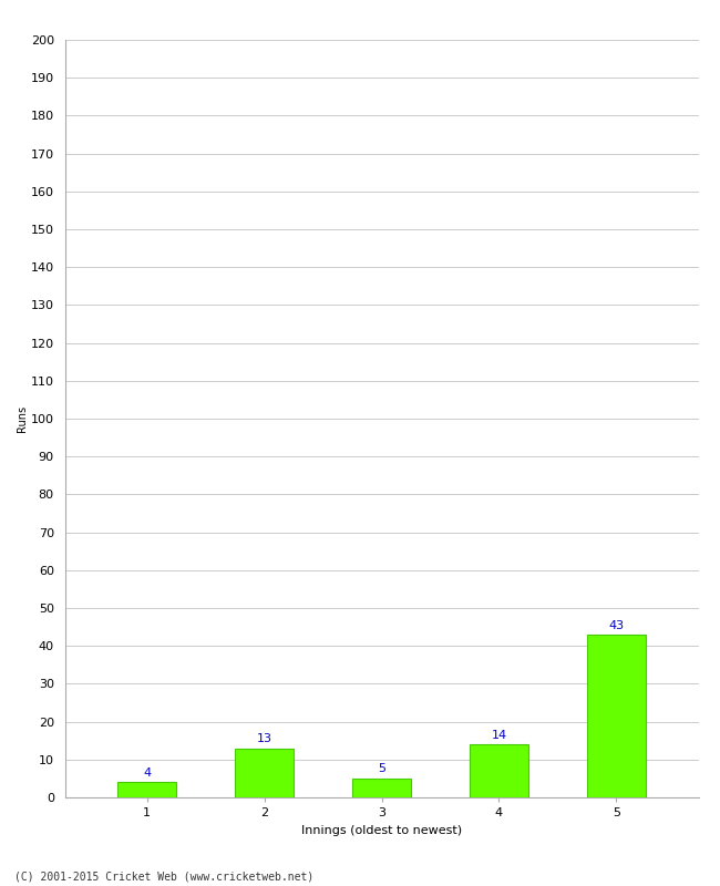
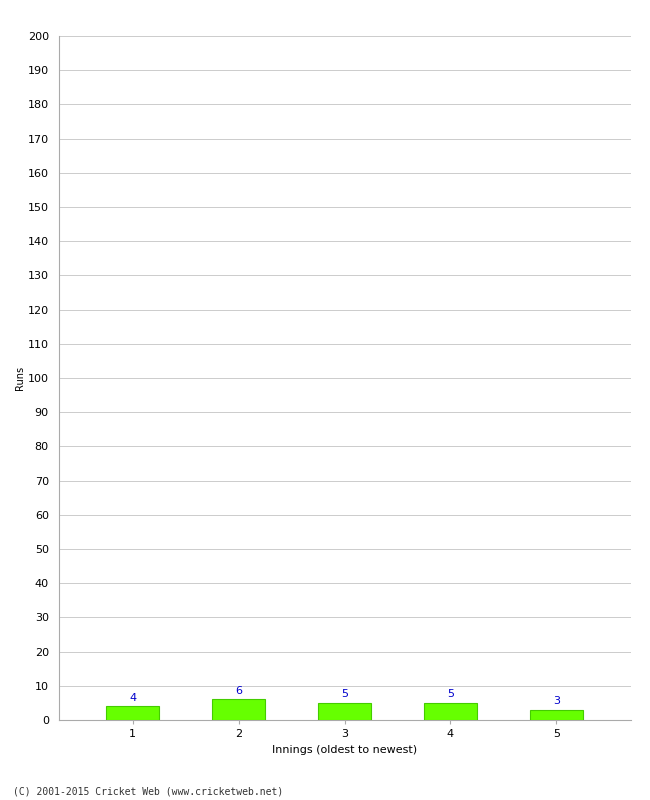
2: 13 -> 6
4: 14 -> 5
5: 43 -> 3
